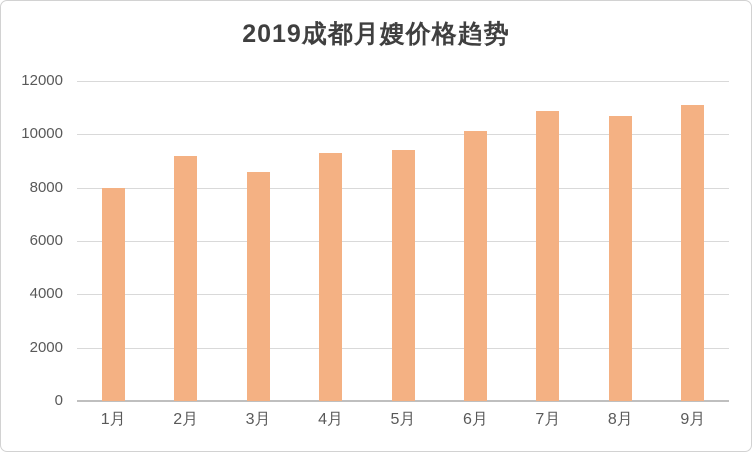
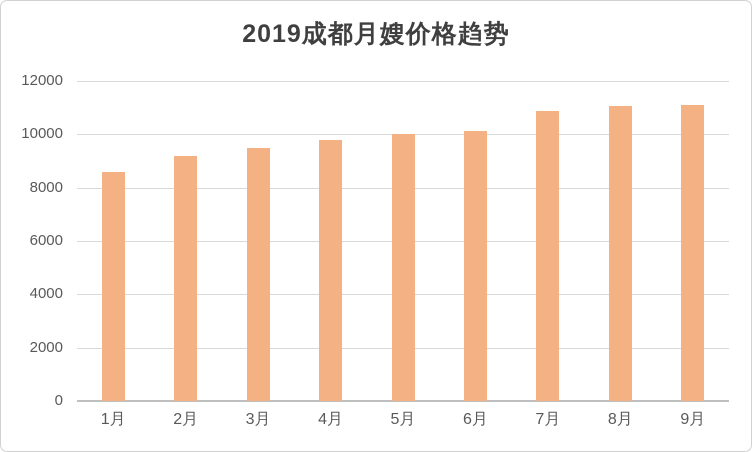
1月: 8000 -> 8600
3月: 8600 -> 9500
4月: 9300 -> 9800
5月: 9400 -> 10000
8月: 10700 -> 11100
